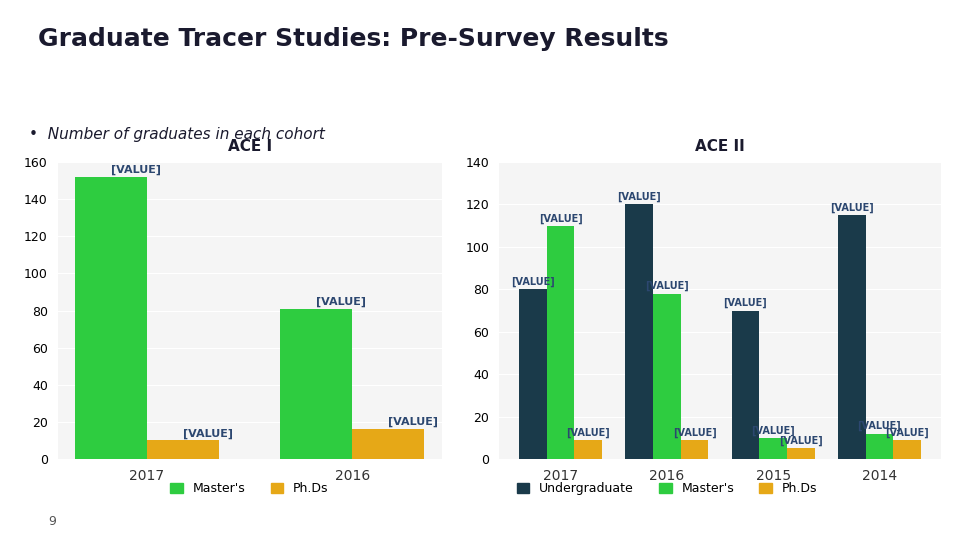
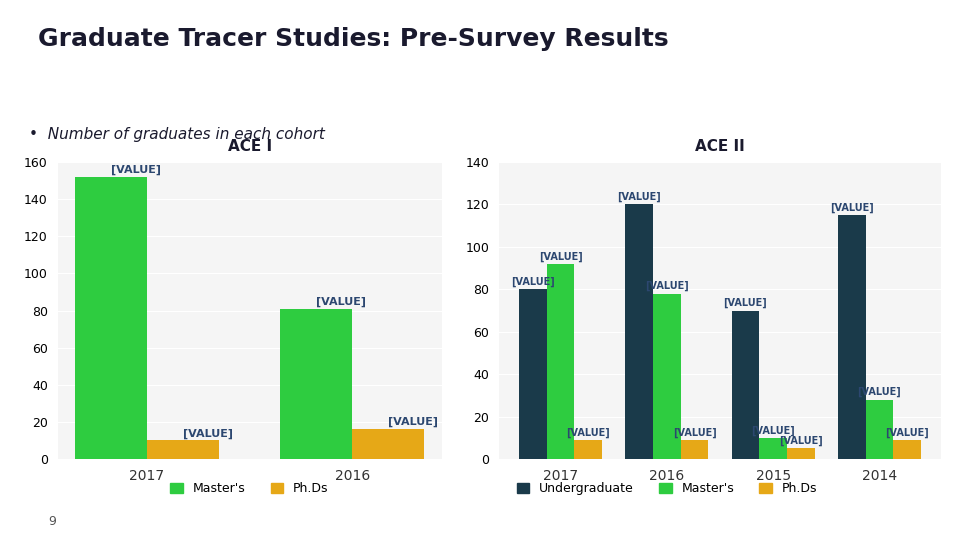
ACE II/Master's/2017: 110 -> 92
ACE II/Master's/2014: 12 -> 28
